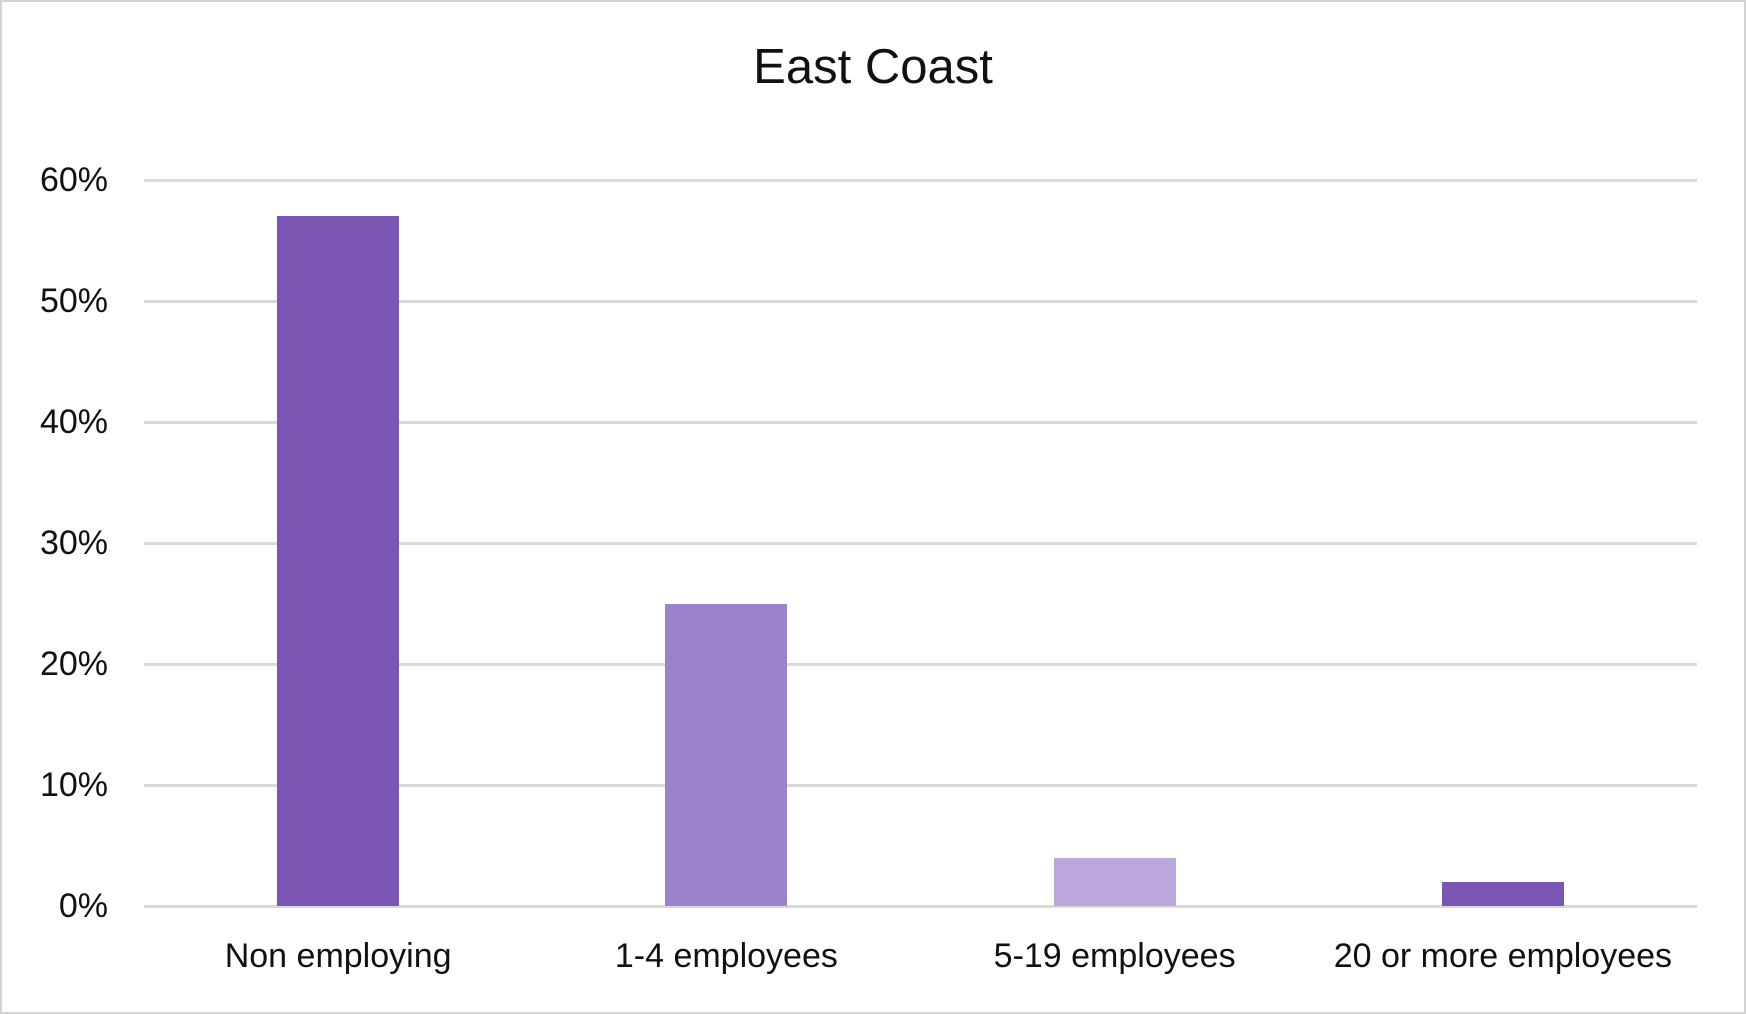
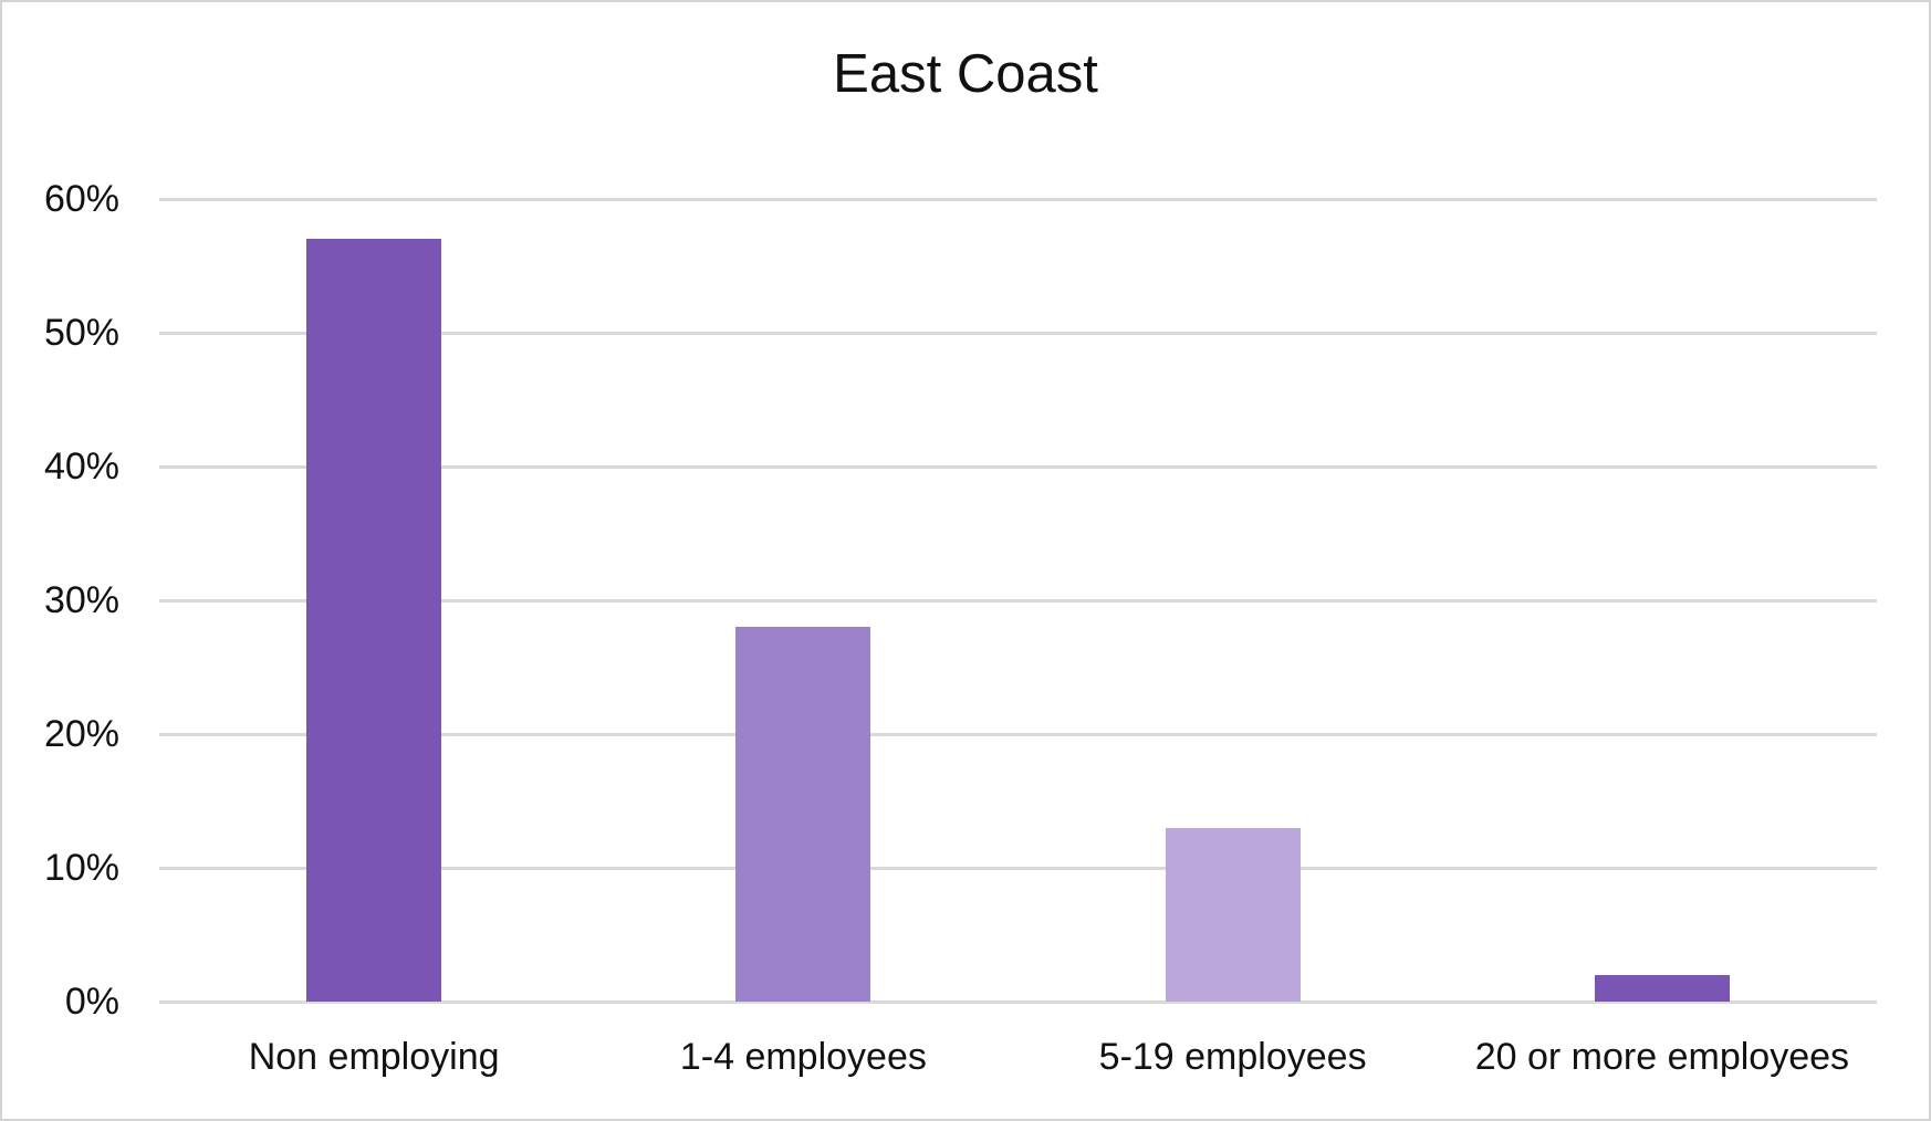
1-4 employees: 25% -> 28%
5-19 employees: 4% -> 13%
